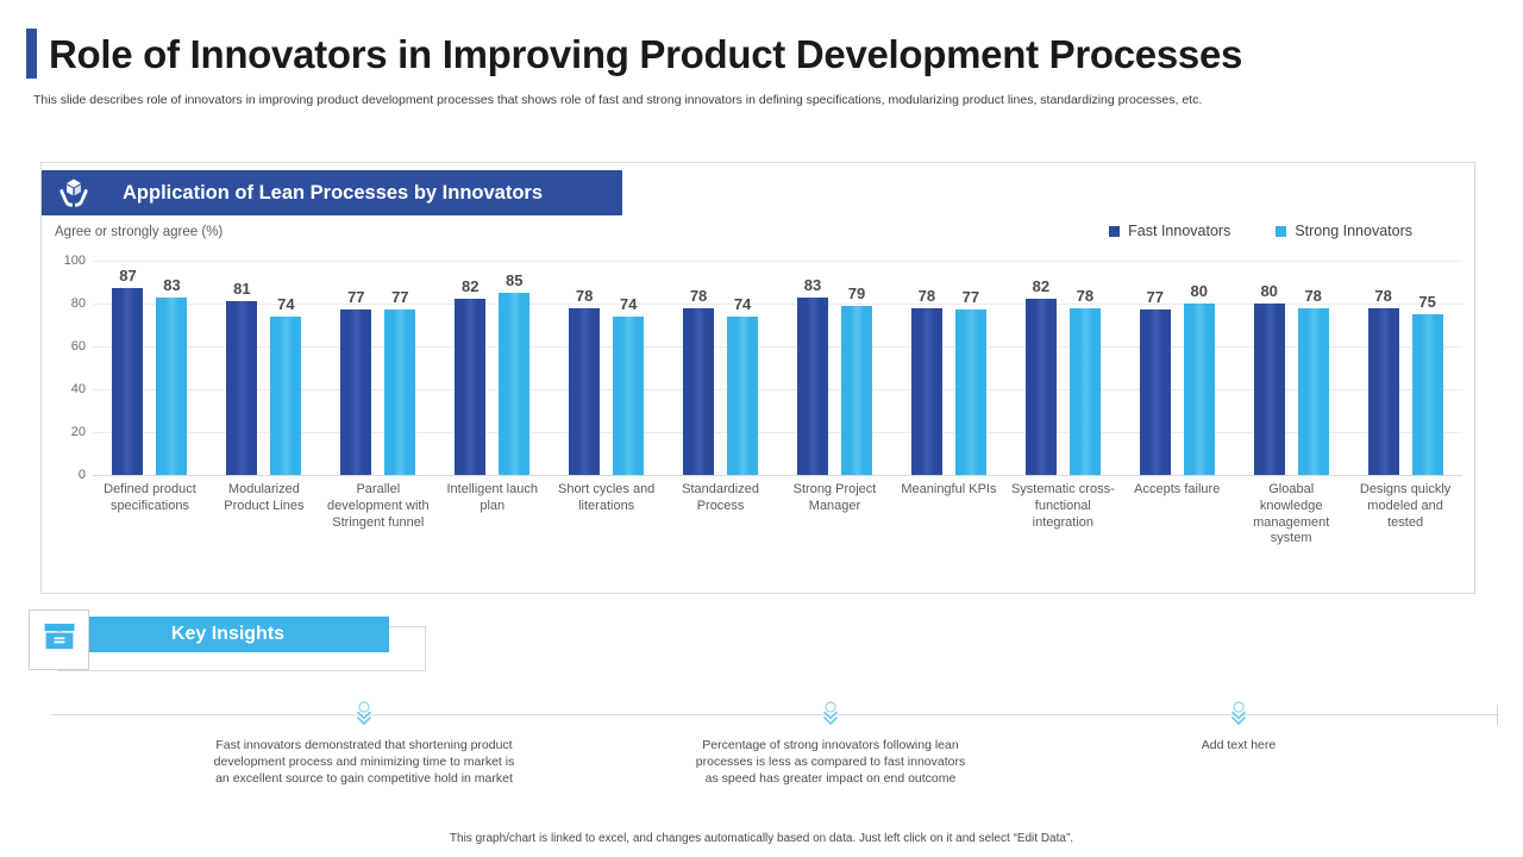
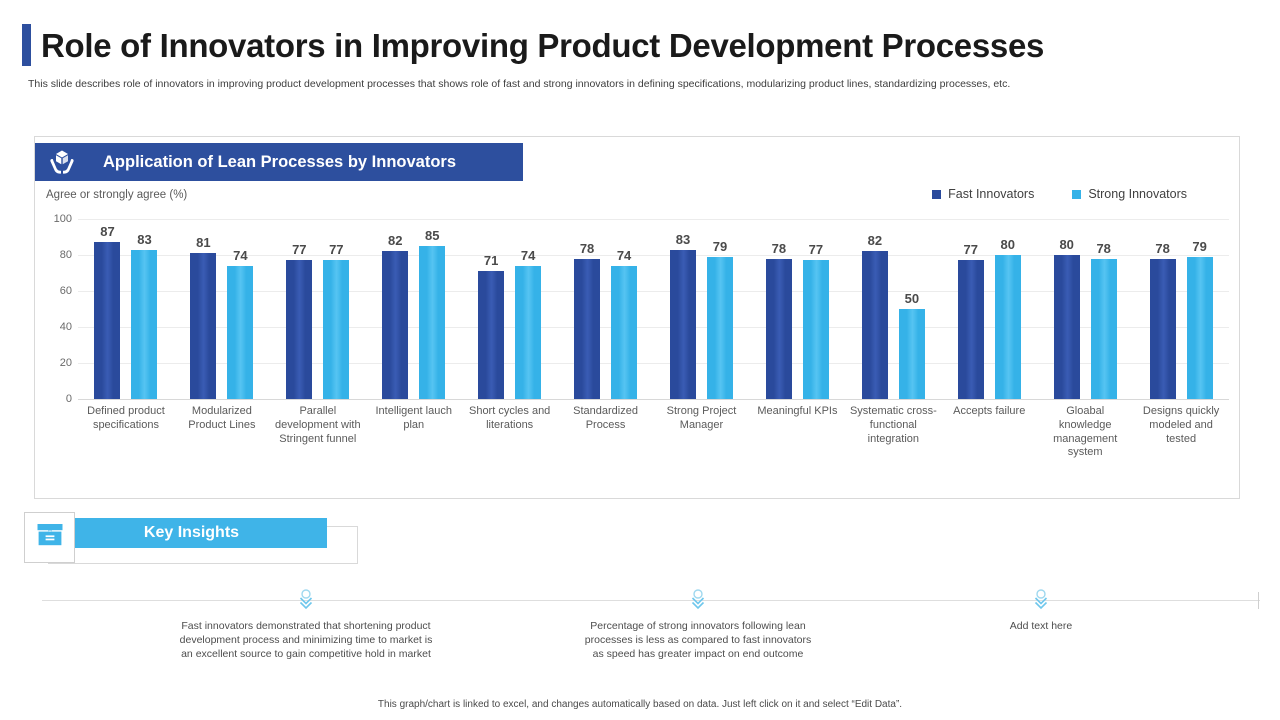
Fast Innovators/Short cycles and literations: 78 -> 71
Strong Innovators/Systematic cross-functional integration: 78 -> 50
Strong Innovators/Designs quickly modeled and tested: 75 -> 79
